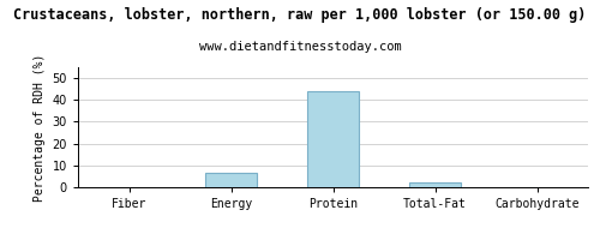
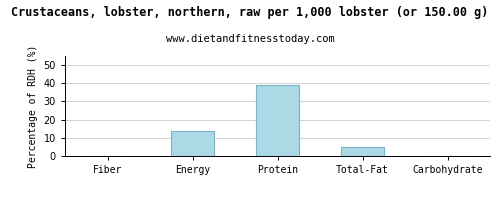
Energy: 6 -> 14
Protein: 44 -> 39
Total-Fat: 2 -> 5
